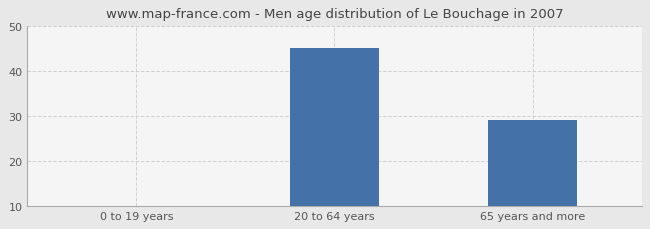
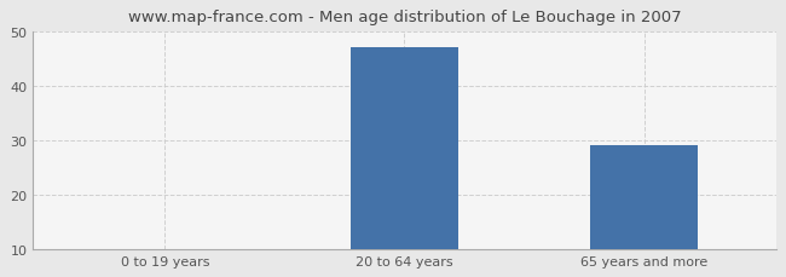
20 to 64 years: 45 -> 47
